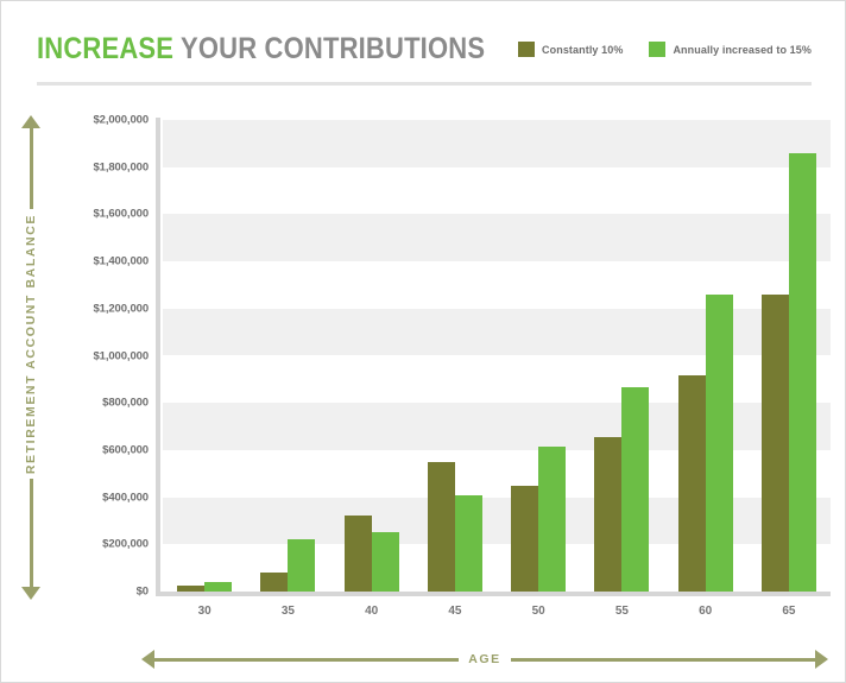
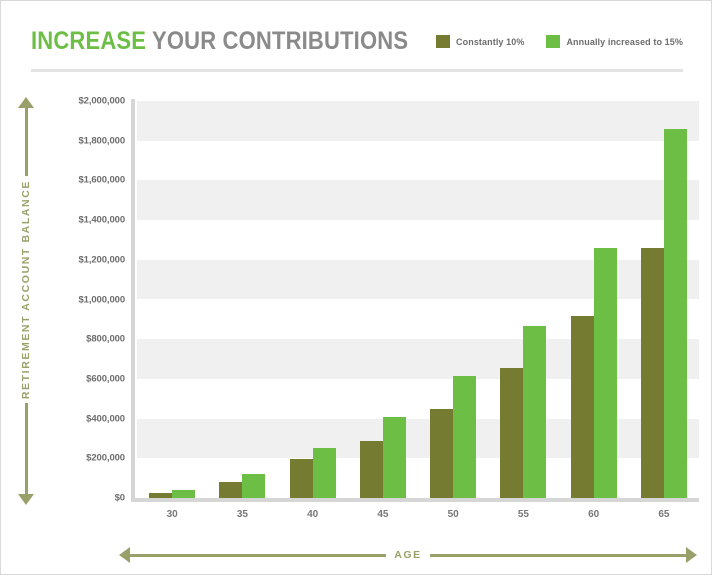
Annually increased to 15%/35: $220000 -> $120000
Constantly 10%/40: $320000 -> $200000
Constantly 10%/45: $550000 -> $280000
